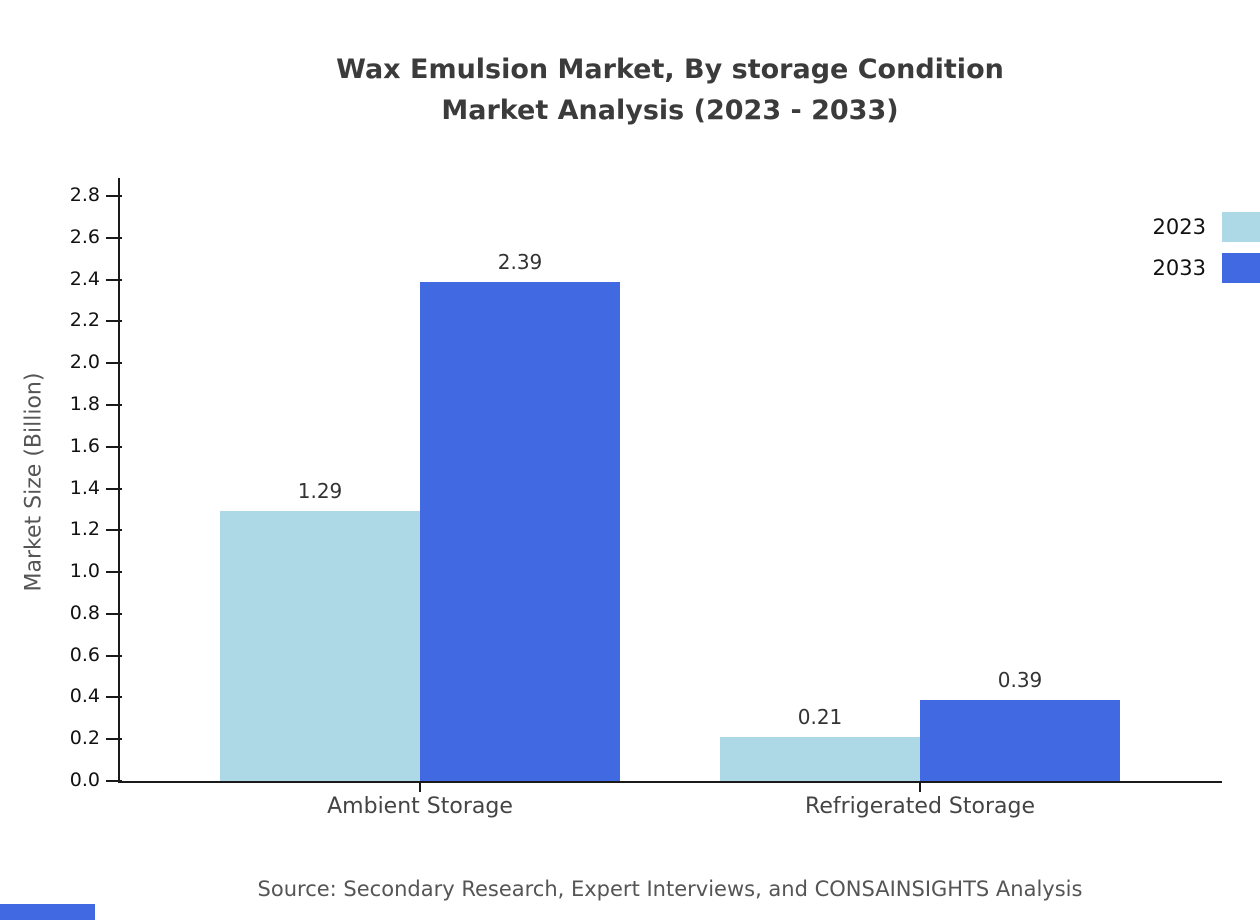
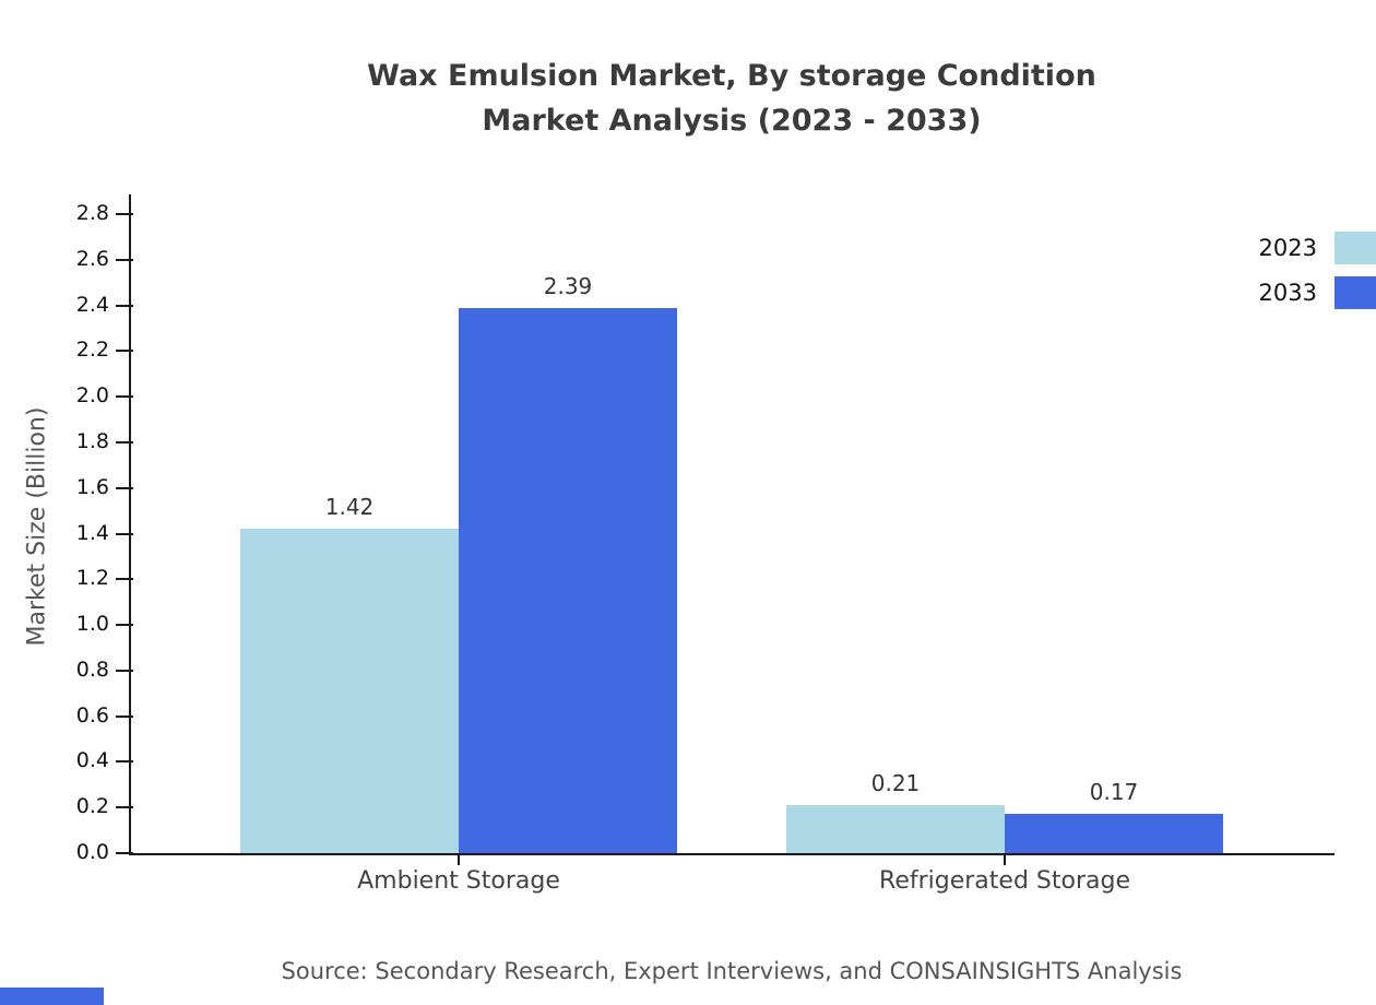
2023/Ambient Storage: 1.29 -> 1.42
2033/Refrigerated Storage: 0.39 -> 0.17
